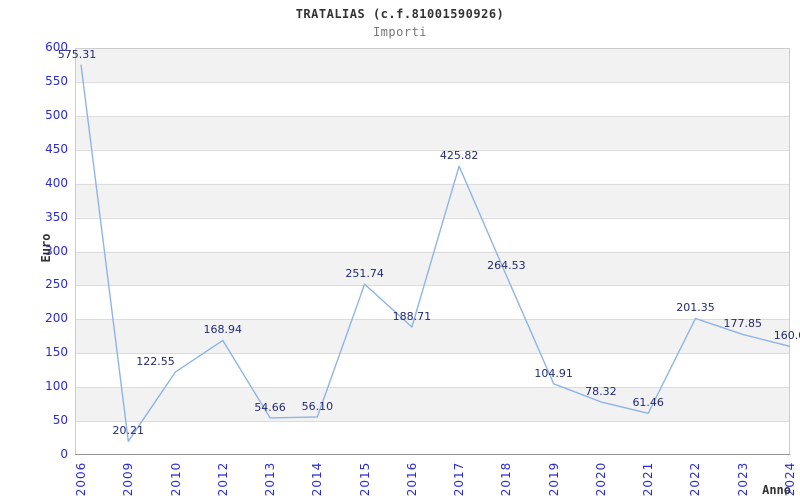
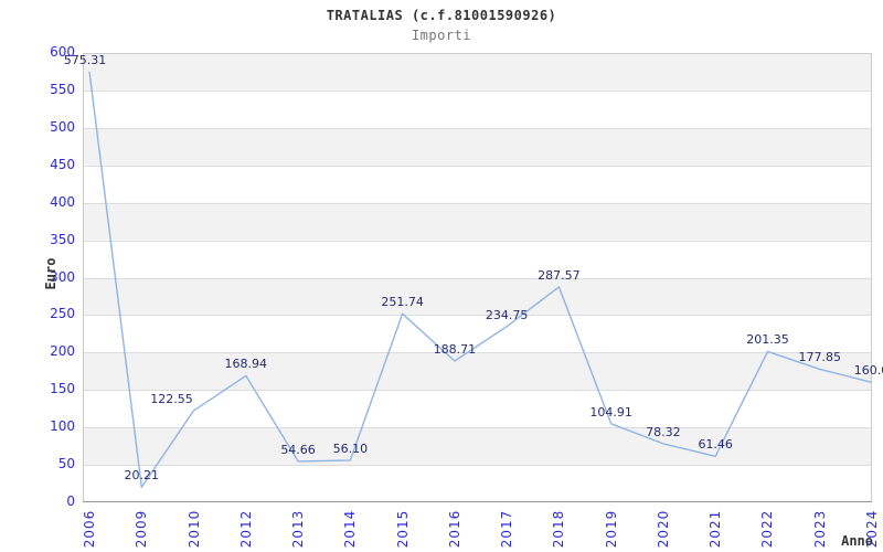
2017: 425.82 -> 234.75
2018: 264.53 -> 287.57
